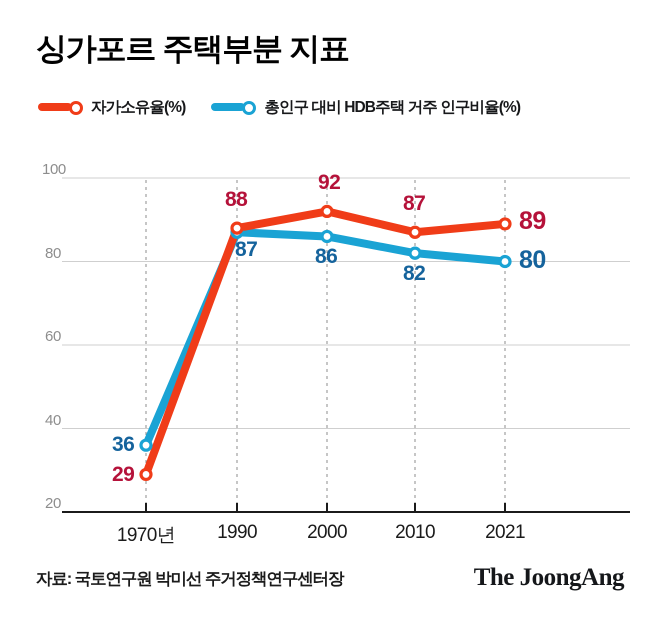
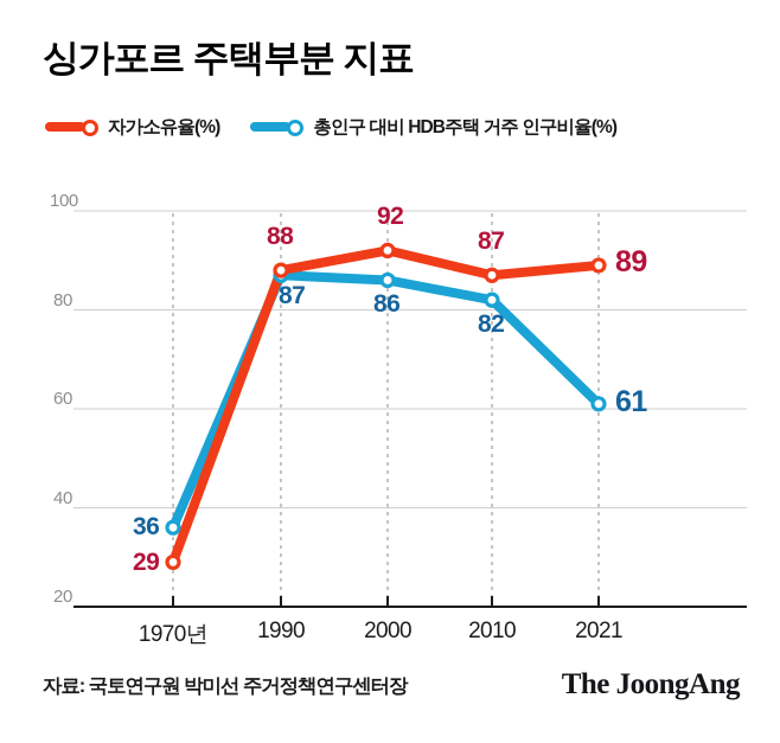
총인구 대비 HDB주택 거주 인구비율(%)/2021: 80 -> 61
